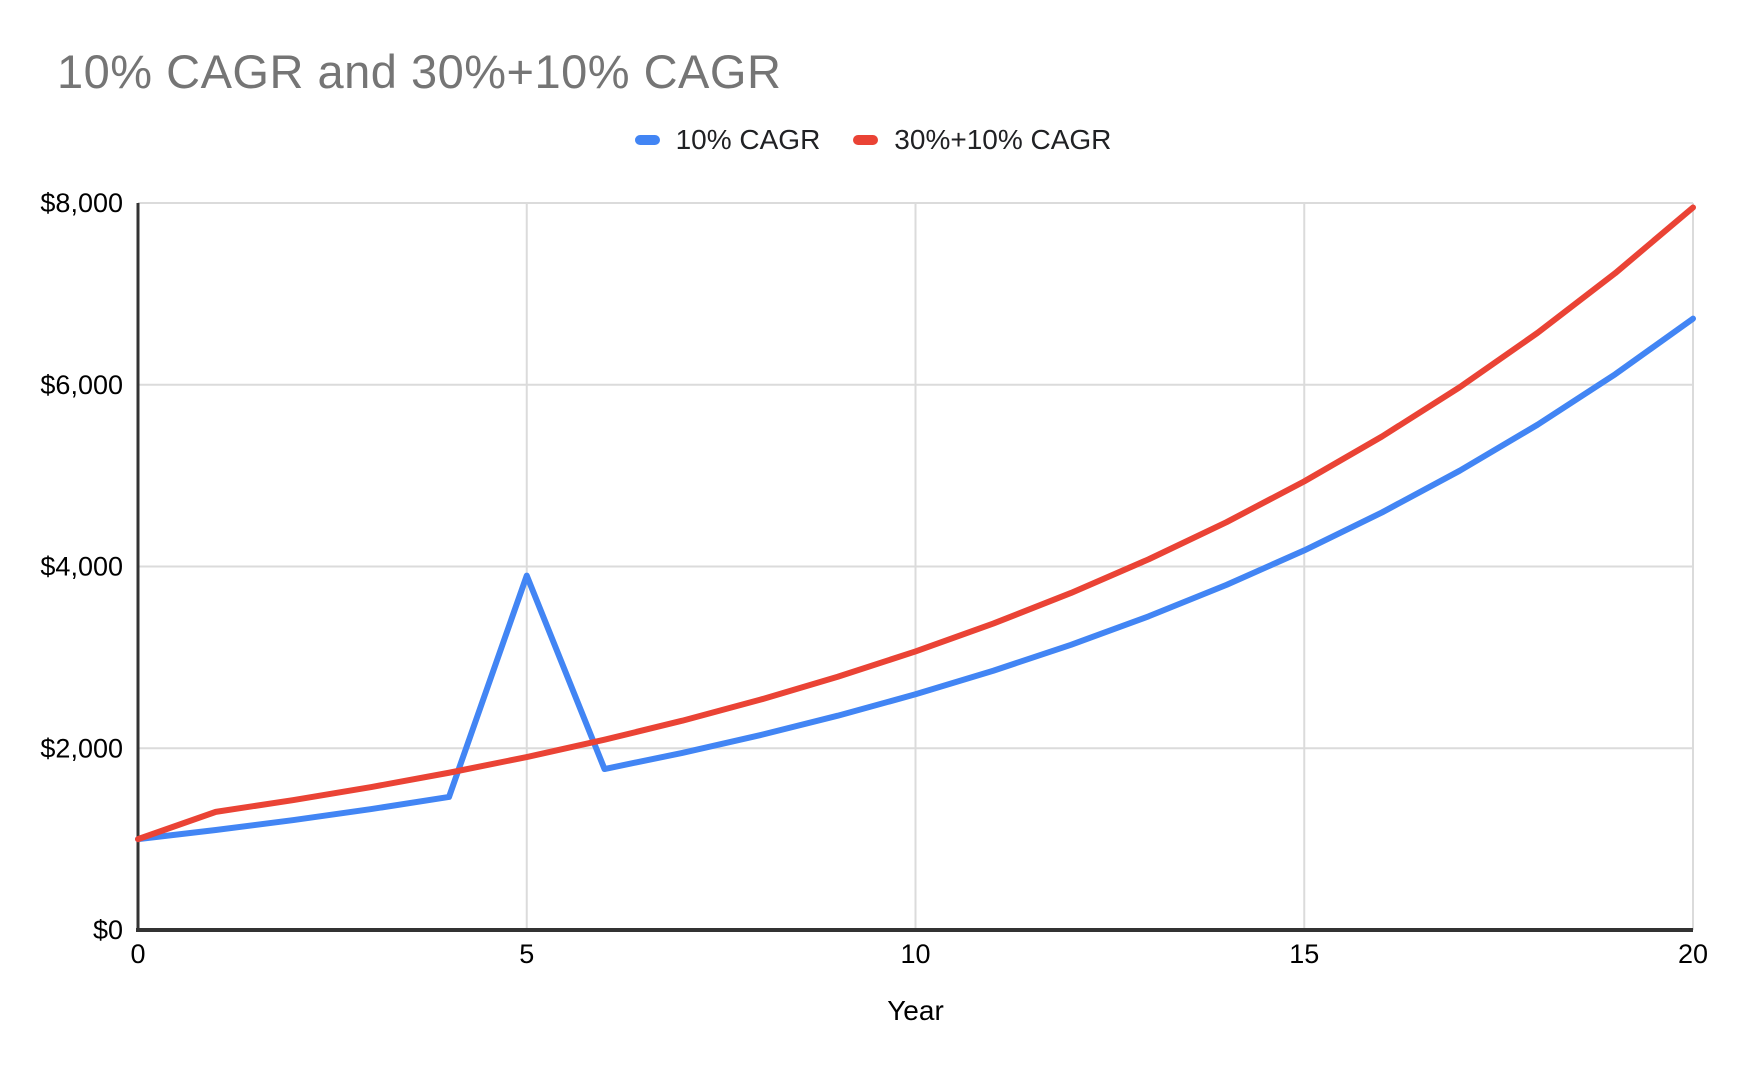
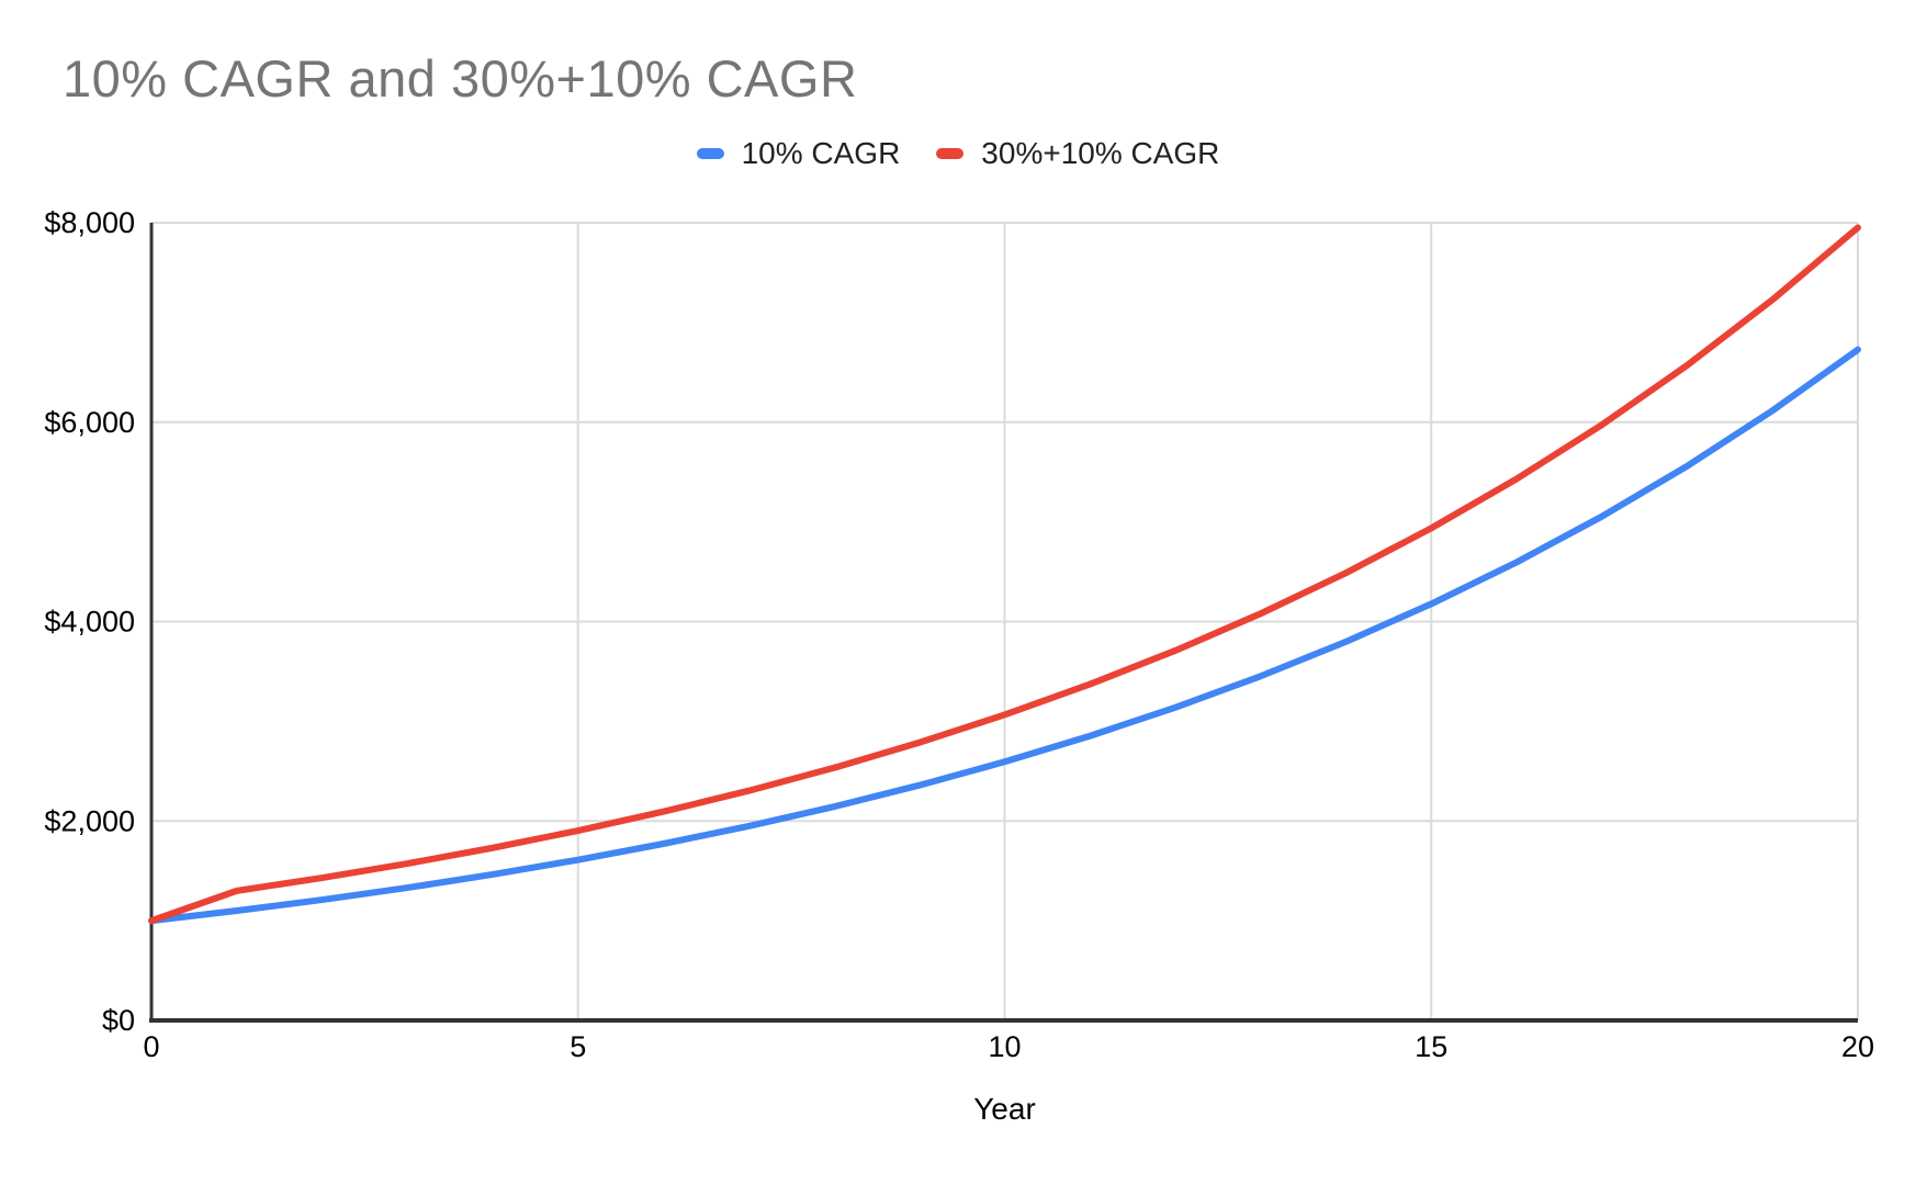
10% CAGR/5: $3900 -> $1600
